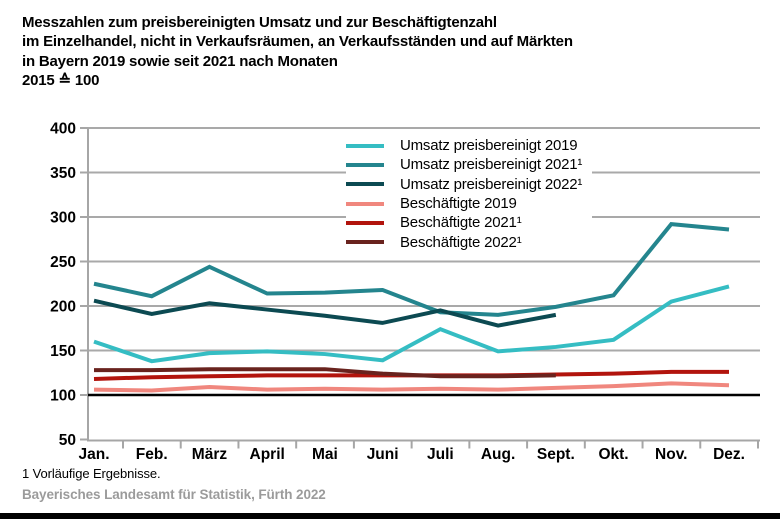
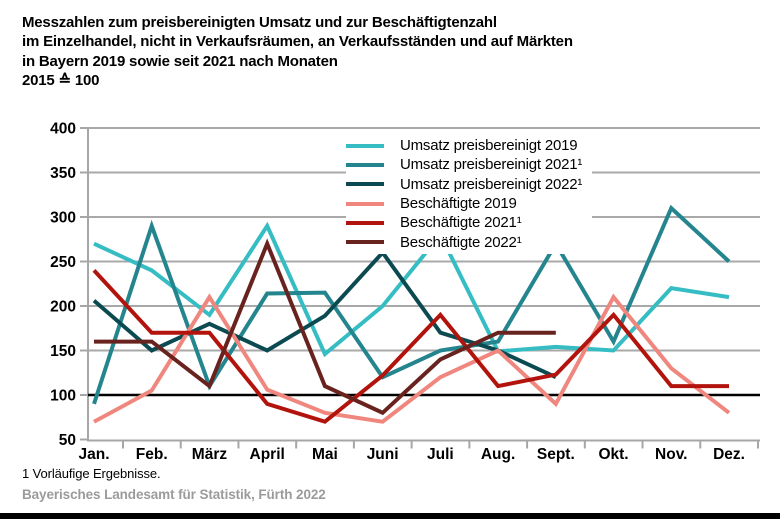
Umsatz preisbereinigt 2019/Jan.: 160 -> 270
Umsatz preisbereinigt 2021¹/Jan.: 220 -> 90
Beschäftigte 2019/Jan.: 110 -> 70
Beschäftigte 2021¹/Jan.: 120 -> 240
Beschäftigte 2022¹/Jan.: 130 -> 160
Umsatz preisbereinigt 2019/Feb.: 140 -> 240
Umsatz preisbereinigt 2021¹/Feb.: 210 -> 290
Umsatz preisbereinigt 2022¹/Feb.: 190 -> 150
Beschäftigte 2021¹/Feb.: 120 -> 170
Beschäftigte 2022¹/Feb.: 130 -> 160
Umsatz preisbereinigt 2019/März: 150 -> 190
Umsatz preisbereinigt 2021¹/März: 240 -> 110
Umsatz preisbereinigt 2022¹/März: 200 -> 180
Beschäftigte 2019/März: 110 -> 210
Beschäftigte 2021¹/März: 120 -> 170
Beschäftigte 2022¹/März: 130 -> 110
Umsatz preisbereinigt 2019/April: 150 -> 290
Umsatz preisbereinigt 2022¹/April: 200 -> 150
Beschäftigte 2021¹/April: 120 -> 90
Beschäftigte 2022¹/April: 130 -> 270
Beschäftigte 2019/Mai: 110 -> 80
Beschäftigte 2021¹/Mai: 120 -> 70
Beschäftigte 2022¹/Mai: 130 -> 110
Umsatz preisbereinigt 2019/Juni: 140 -> 200
Umsatz preisbereinigt 2021¹/Juni: 220 -> 120
Umsatz preisbereinigt 2022¹/Juni: 180 -> 260
Beschäftigte 2019/Juni: 110 -> 70
Beschäftigte 2022¹/Juni: 120 -> 80
Umsatz preisbereinigt 2019/Juli: 170 -> 280
Umsatz preisbereinigt 2021¹/Juli: 190 -> 150
Umsatz preisbereinigt 2022¹/Juli: 200 -> 170
Beschäftigte 2019/Juli: 110 -> 120
Beschäftigte 2021¹/Juli: 120 -> 190
Beschäftigte 2022¹/Juli: 120 -> 140
Umsatz preisbereinigt 2021¹/Aug.: 190 -> 160
Umsatz preisbereinigt 2022¹/Aug.: 180 -> 150
Beschäftigte 2019/Aug.: 110 -> 150
Beschäftigte 2021¹/Aug.: 120 -> 110
Beschäftigte 2022¹/Aug.: 120 -> 170
Umsatz preisbereinigt 2021¹/Sept.: 200 -> 270
Umsatz preisbereinigt 2022¹/Sept.: 190 -> 120
Beschäftigte 2019/Sept.: 110 -> 90
Beschäftigte 2022¹/Sept.: 120 -> 170
Umsatz preisbereinigt 2019/Okt.: 160 -> 150
Umsatz preisbereinigt 2021¹/Okt.: 210 -> 160
Beschäftigte 2019/Okt.: 110 -> 210
Beschäftigte 2021¹/Okt.: 120 -> 190
Umsatz preisbereinigt 2019/Nov.: 200 -> 220
Umsatz preisbereinigt 2021¹/Nov.: 290 -> 310
Beschäftigte 2019/Nov.: 110 -> 130
Beschäftigte 2021¹/Nov.: 130 -> 110
Umsatz preisbereinigt 2019/Dez.: 220 -> 210
Umsatz preisbereinigt 2021¹/Dez.: 290 -> 250
Beschäftigte 2019/Dez.: 110 -> 80
Beschäftigte 2021¹/Dez.: 130 -> 110
